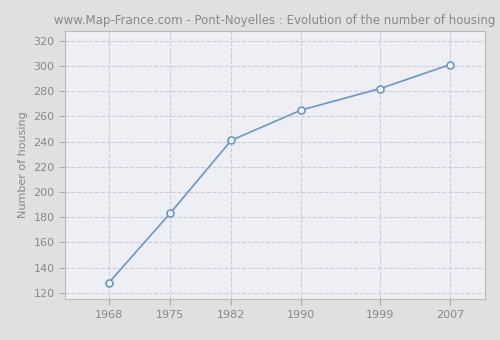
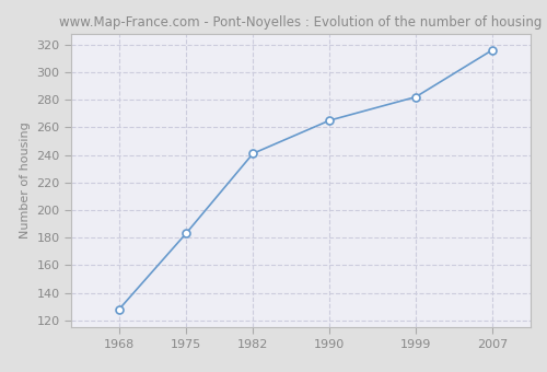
2007: 301 -> 316
